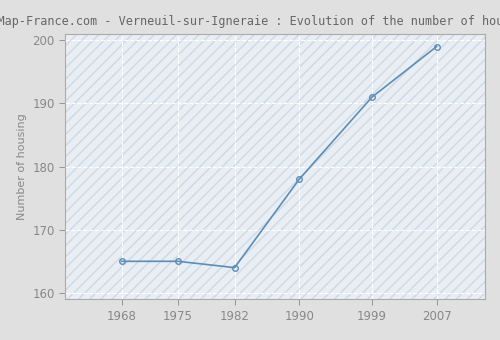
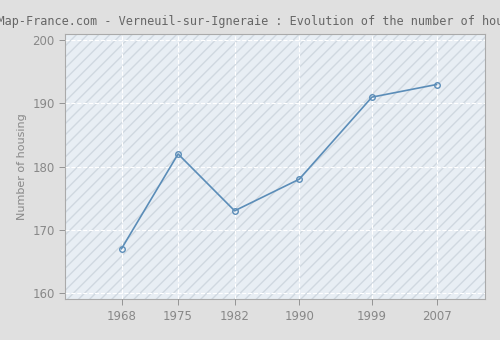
1968: 165 -> 167
1975: 165 -> 182
1982: 164 -> 173
2007: 199 -> 193
